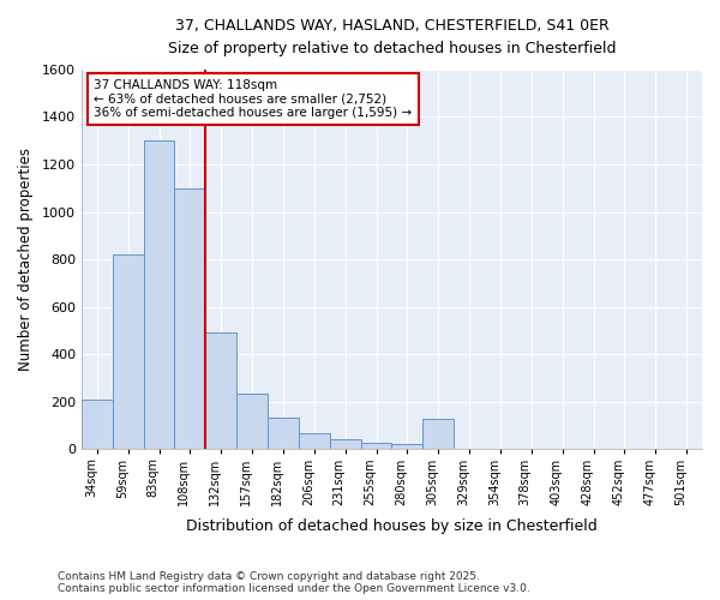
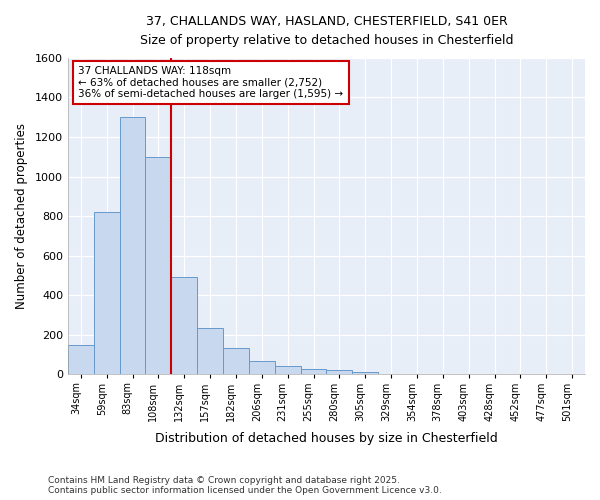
34sqm: 210 -> 150
305sqm: 130 -> 10
